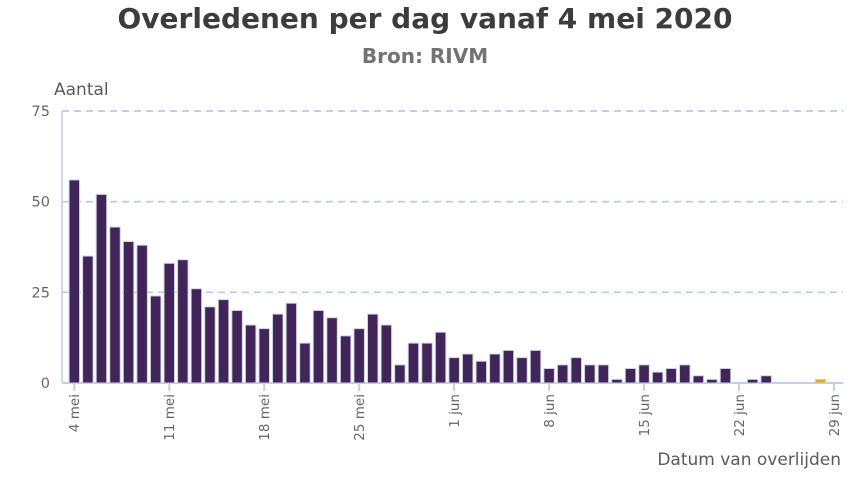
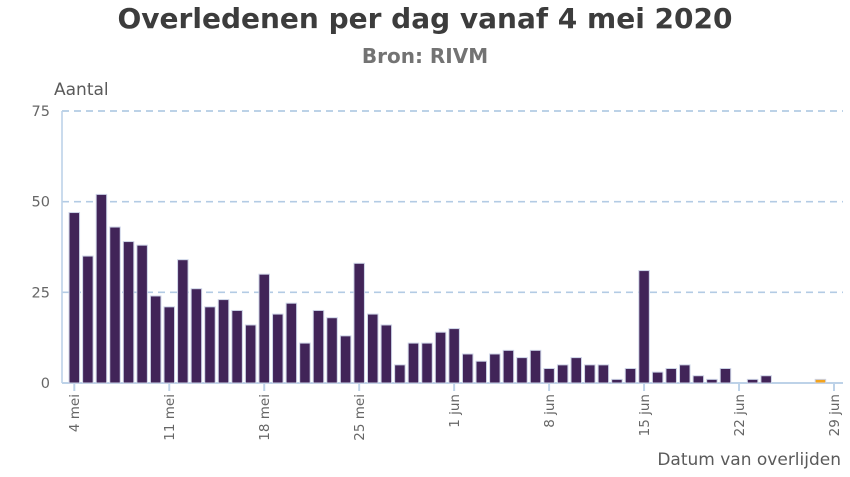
4 mei: 56 -> 47
11 mei: 33 -> 21
18 mei: 15 -> 30
25 mei: 15 -> 33
1 jun: 7 -> 15
15 jun: 5 -> 31
